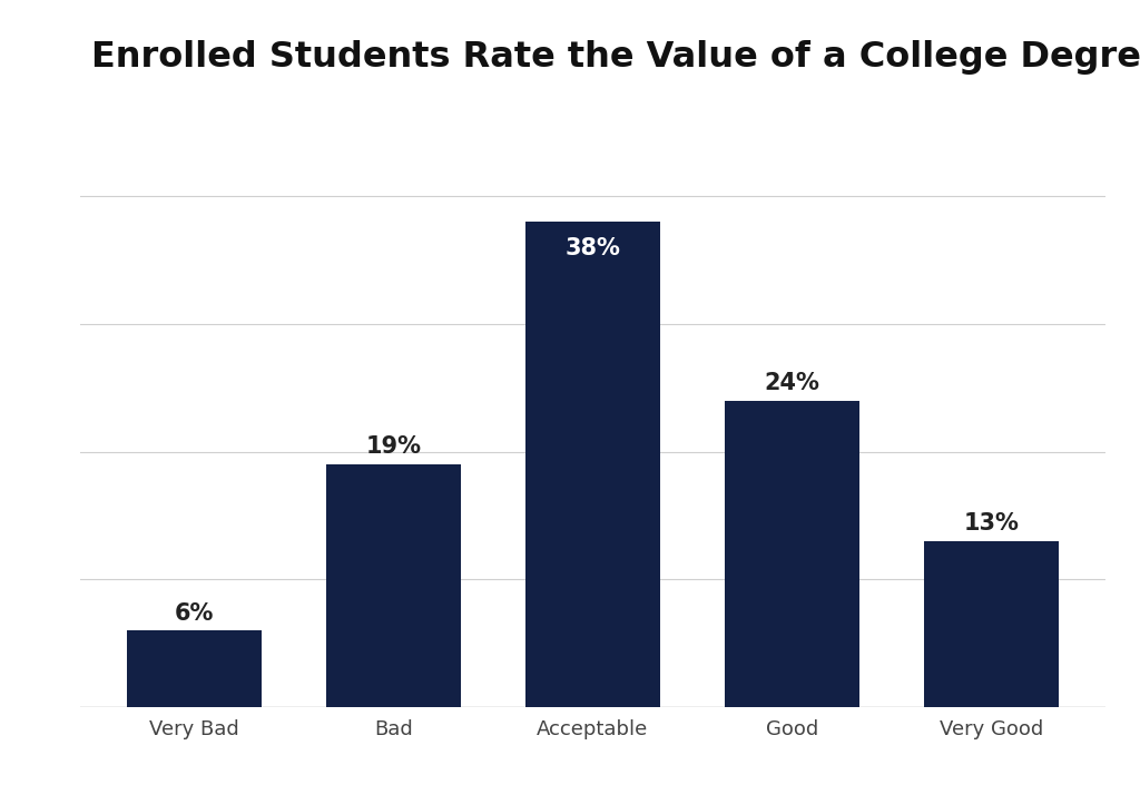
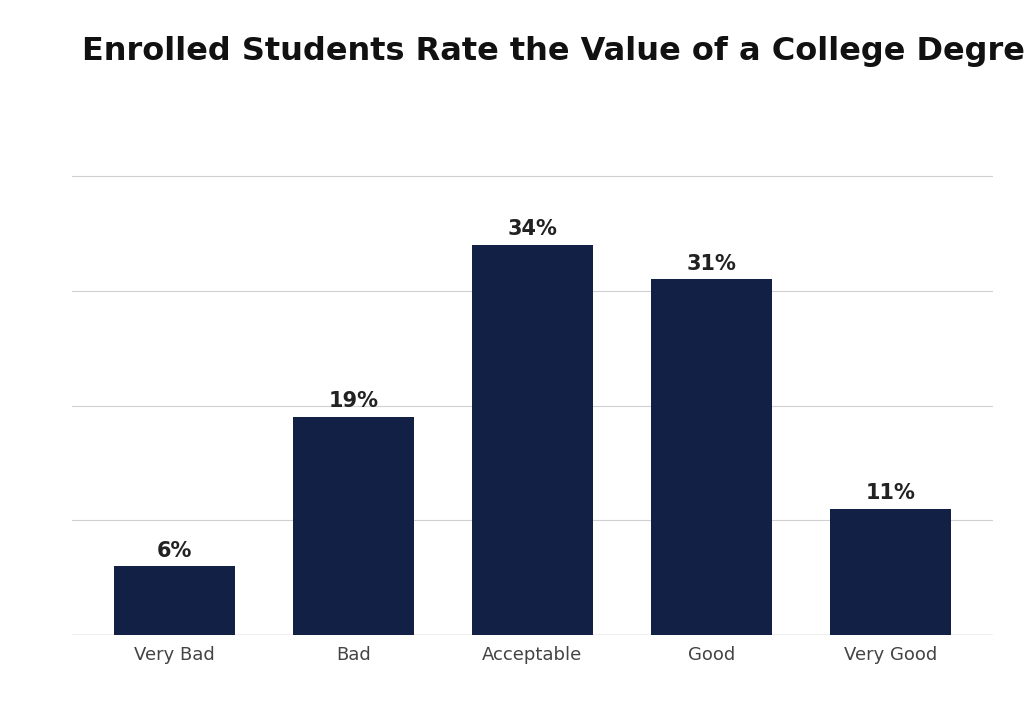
Acceptable: 38% -> 34%
Good: 24% -> 31%
Very Good: 13% -> 11%
